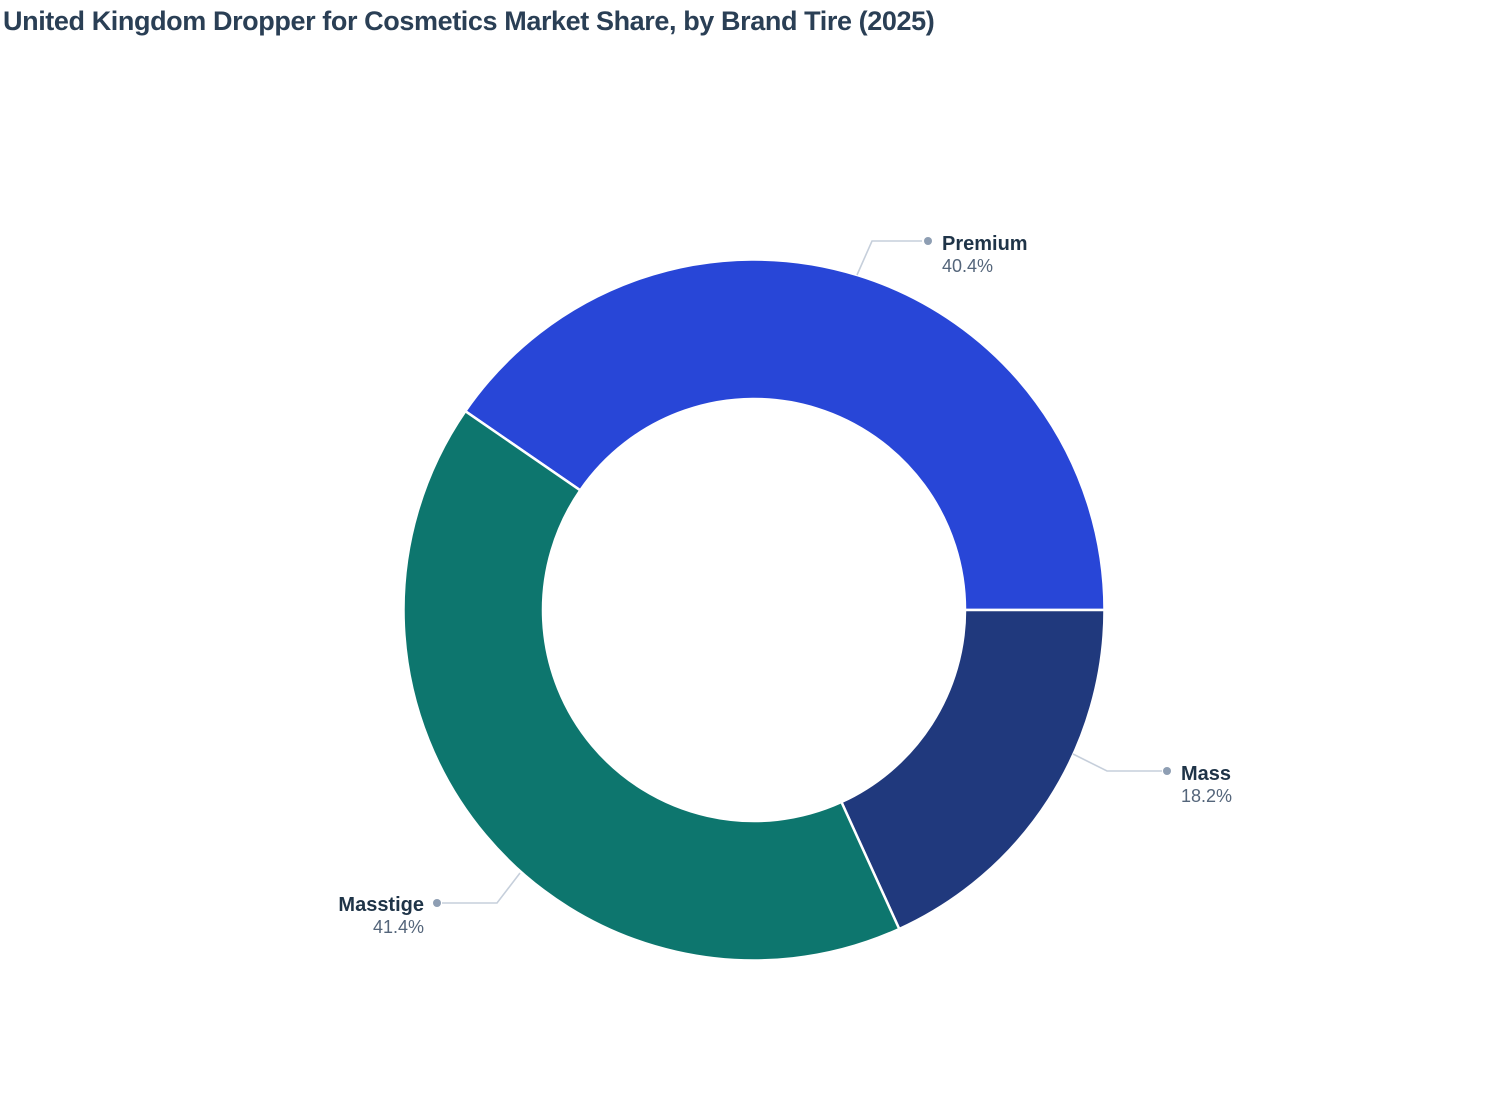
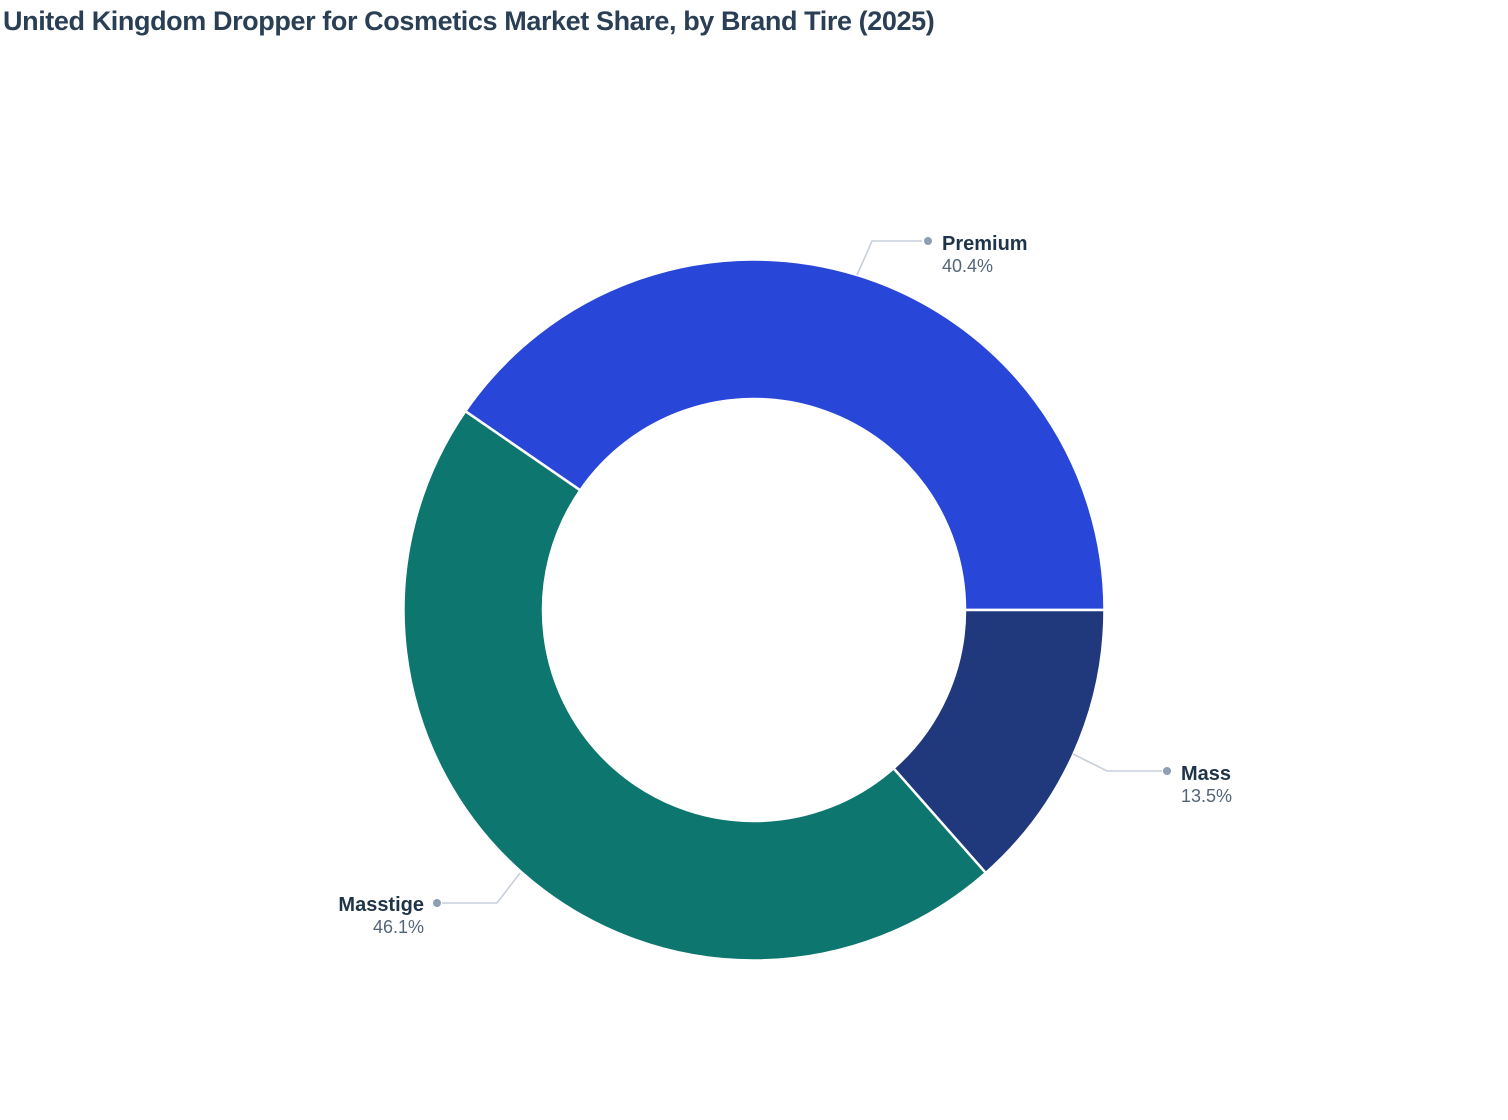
Mass: 18.2% -> 13.5%
Masstige: 41.4% -> 46.1%
